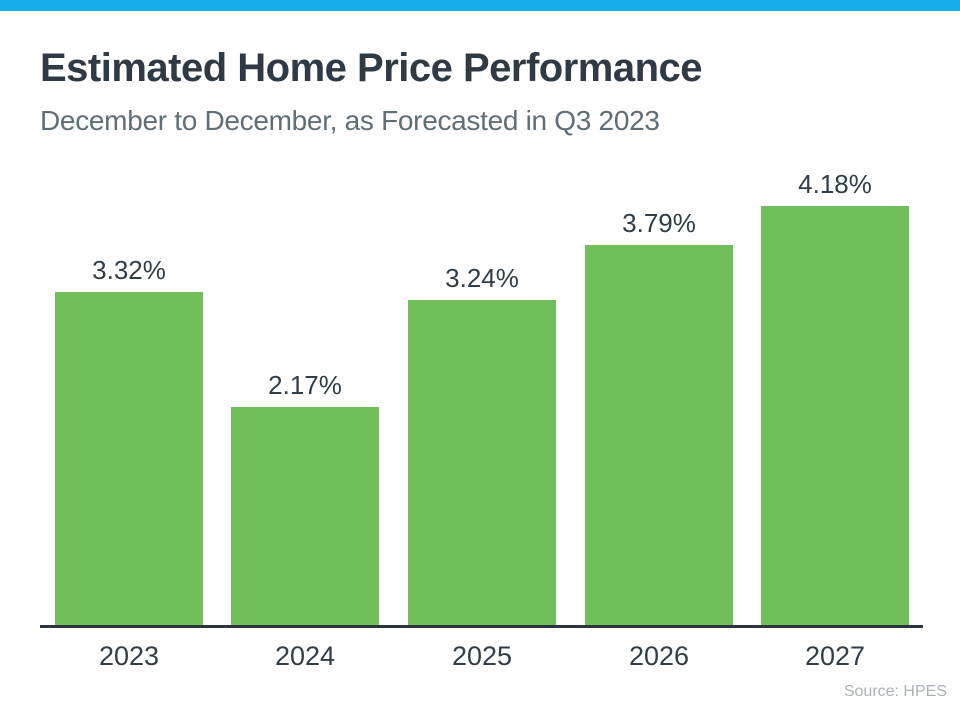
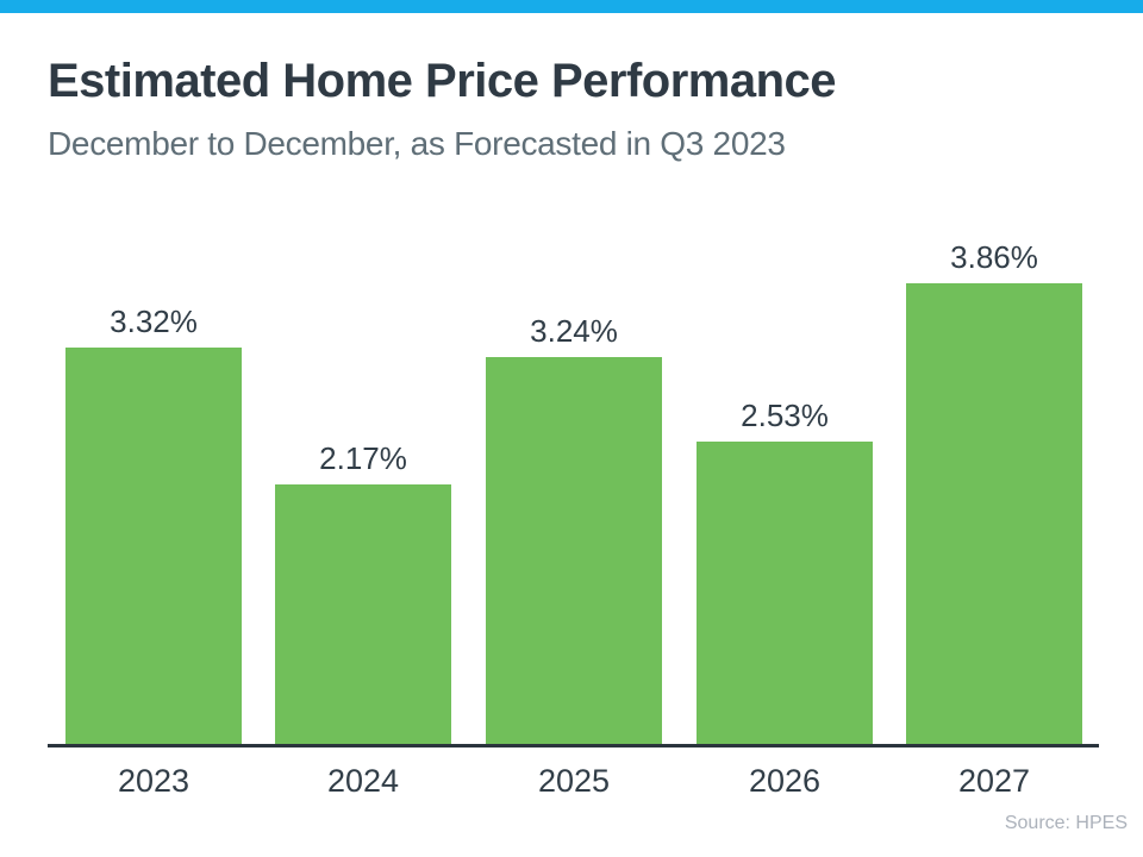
2026: 3.79% -> 2.53%
2027: 4.18% -> 3.86%
